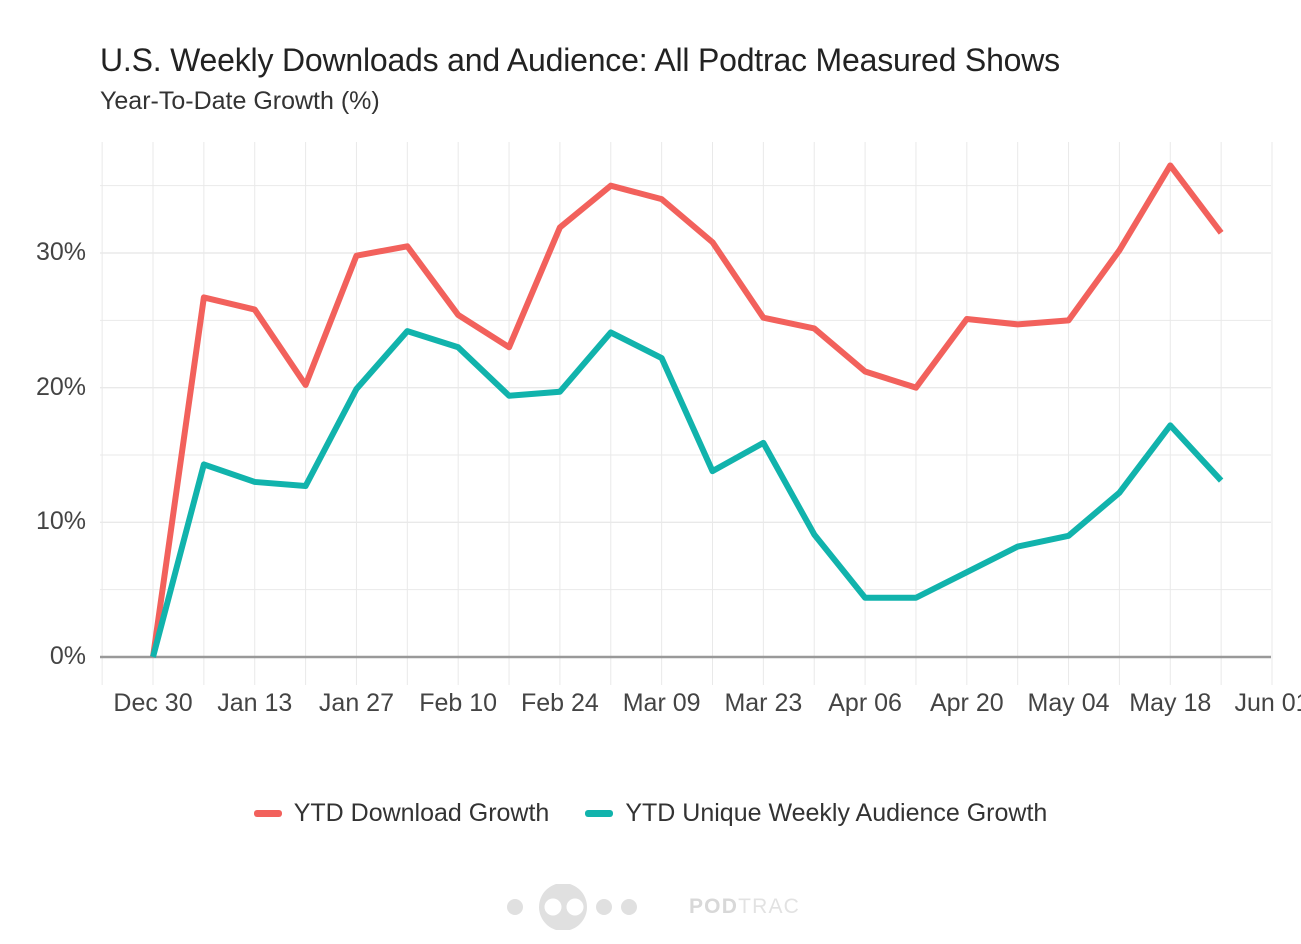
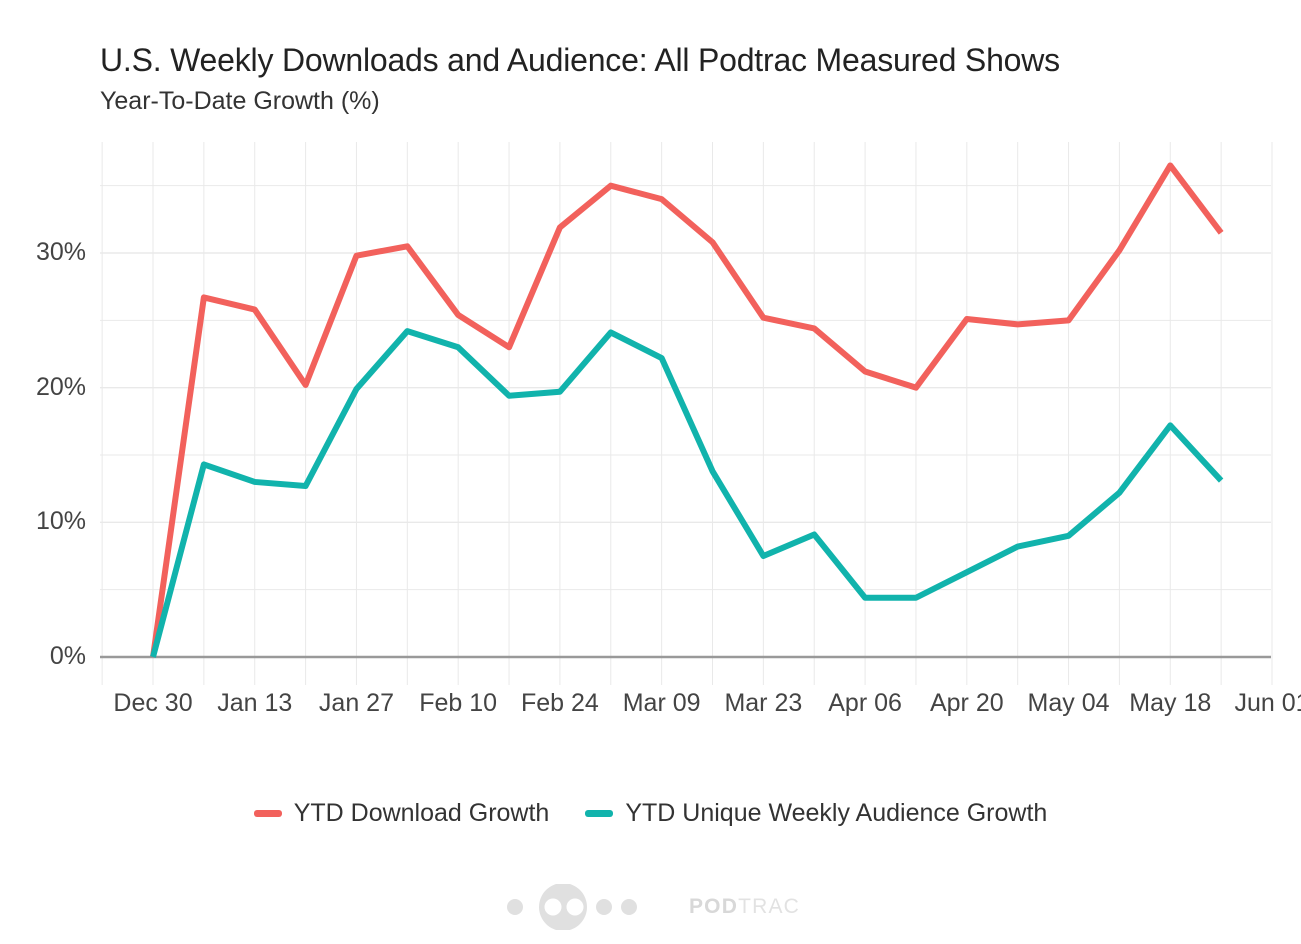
YTD Unique Weekly Audience Growth/Mar 23: 15.9% -> 7.5%
